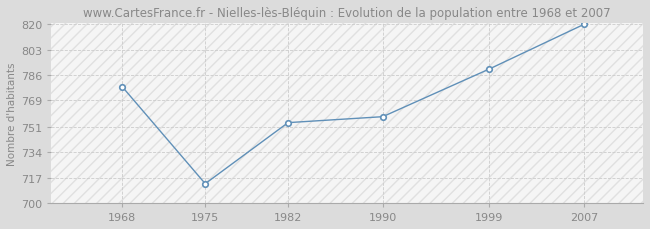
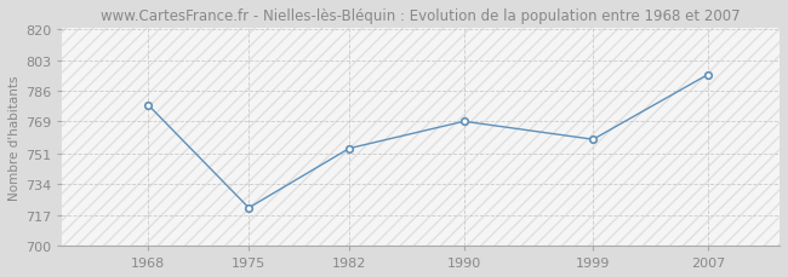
1975: 713 -> 721
1990: 758 -> 769
1999: 790 -> 759
2007: 820 -> 795
